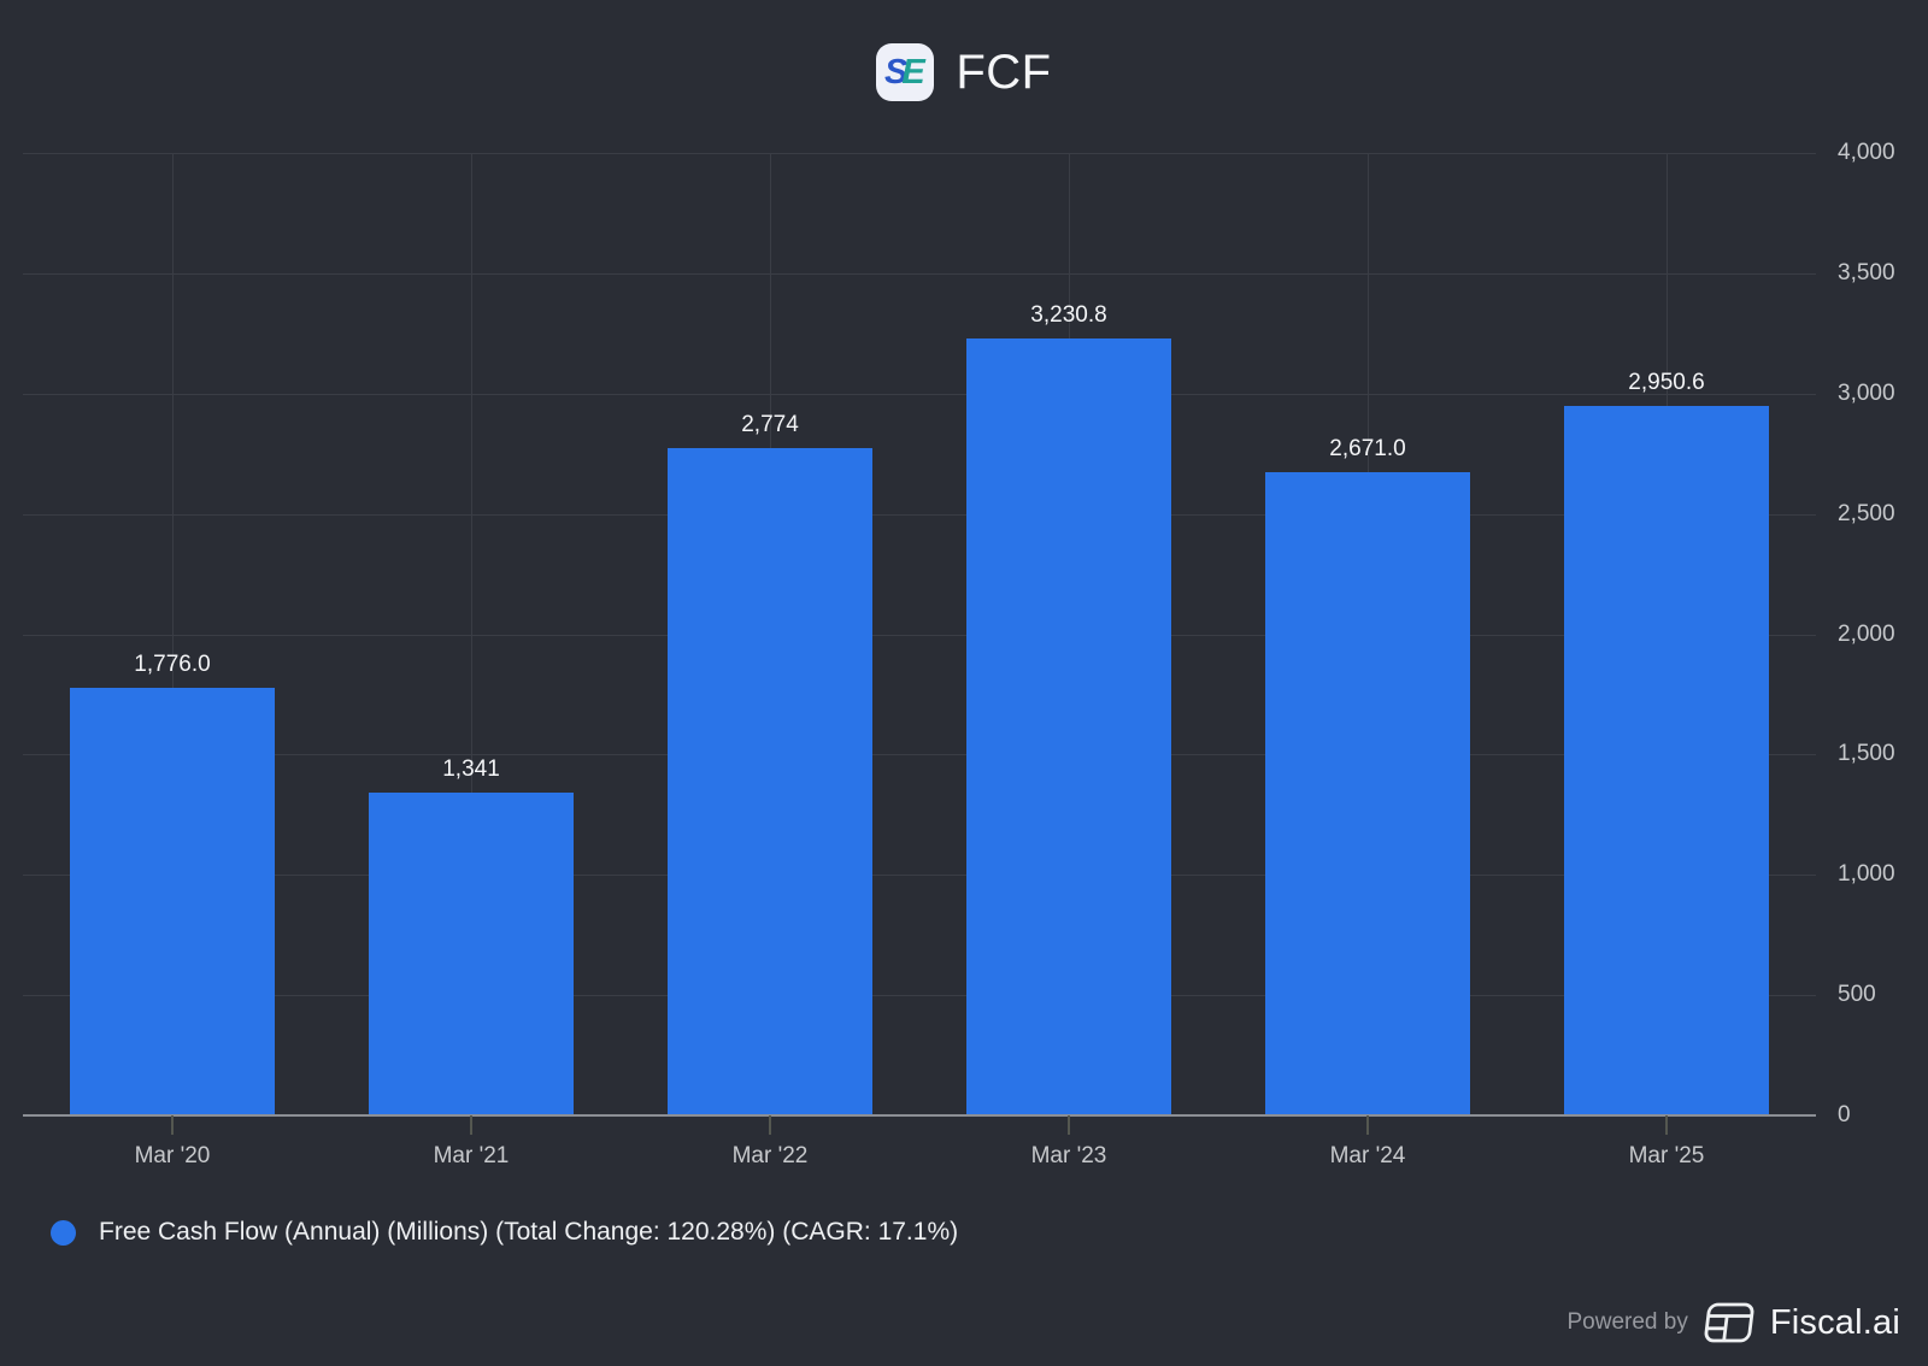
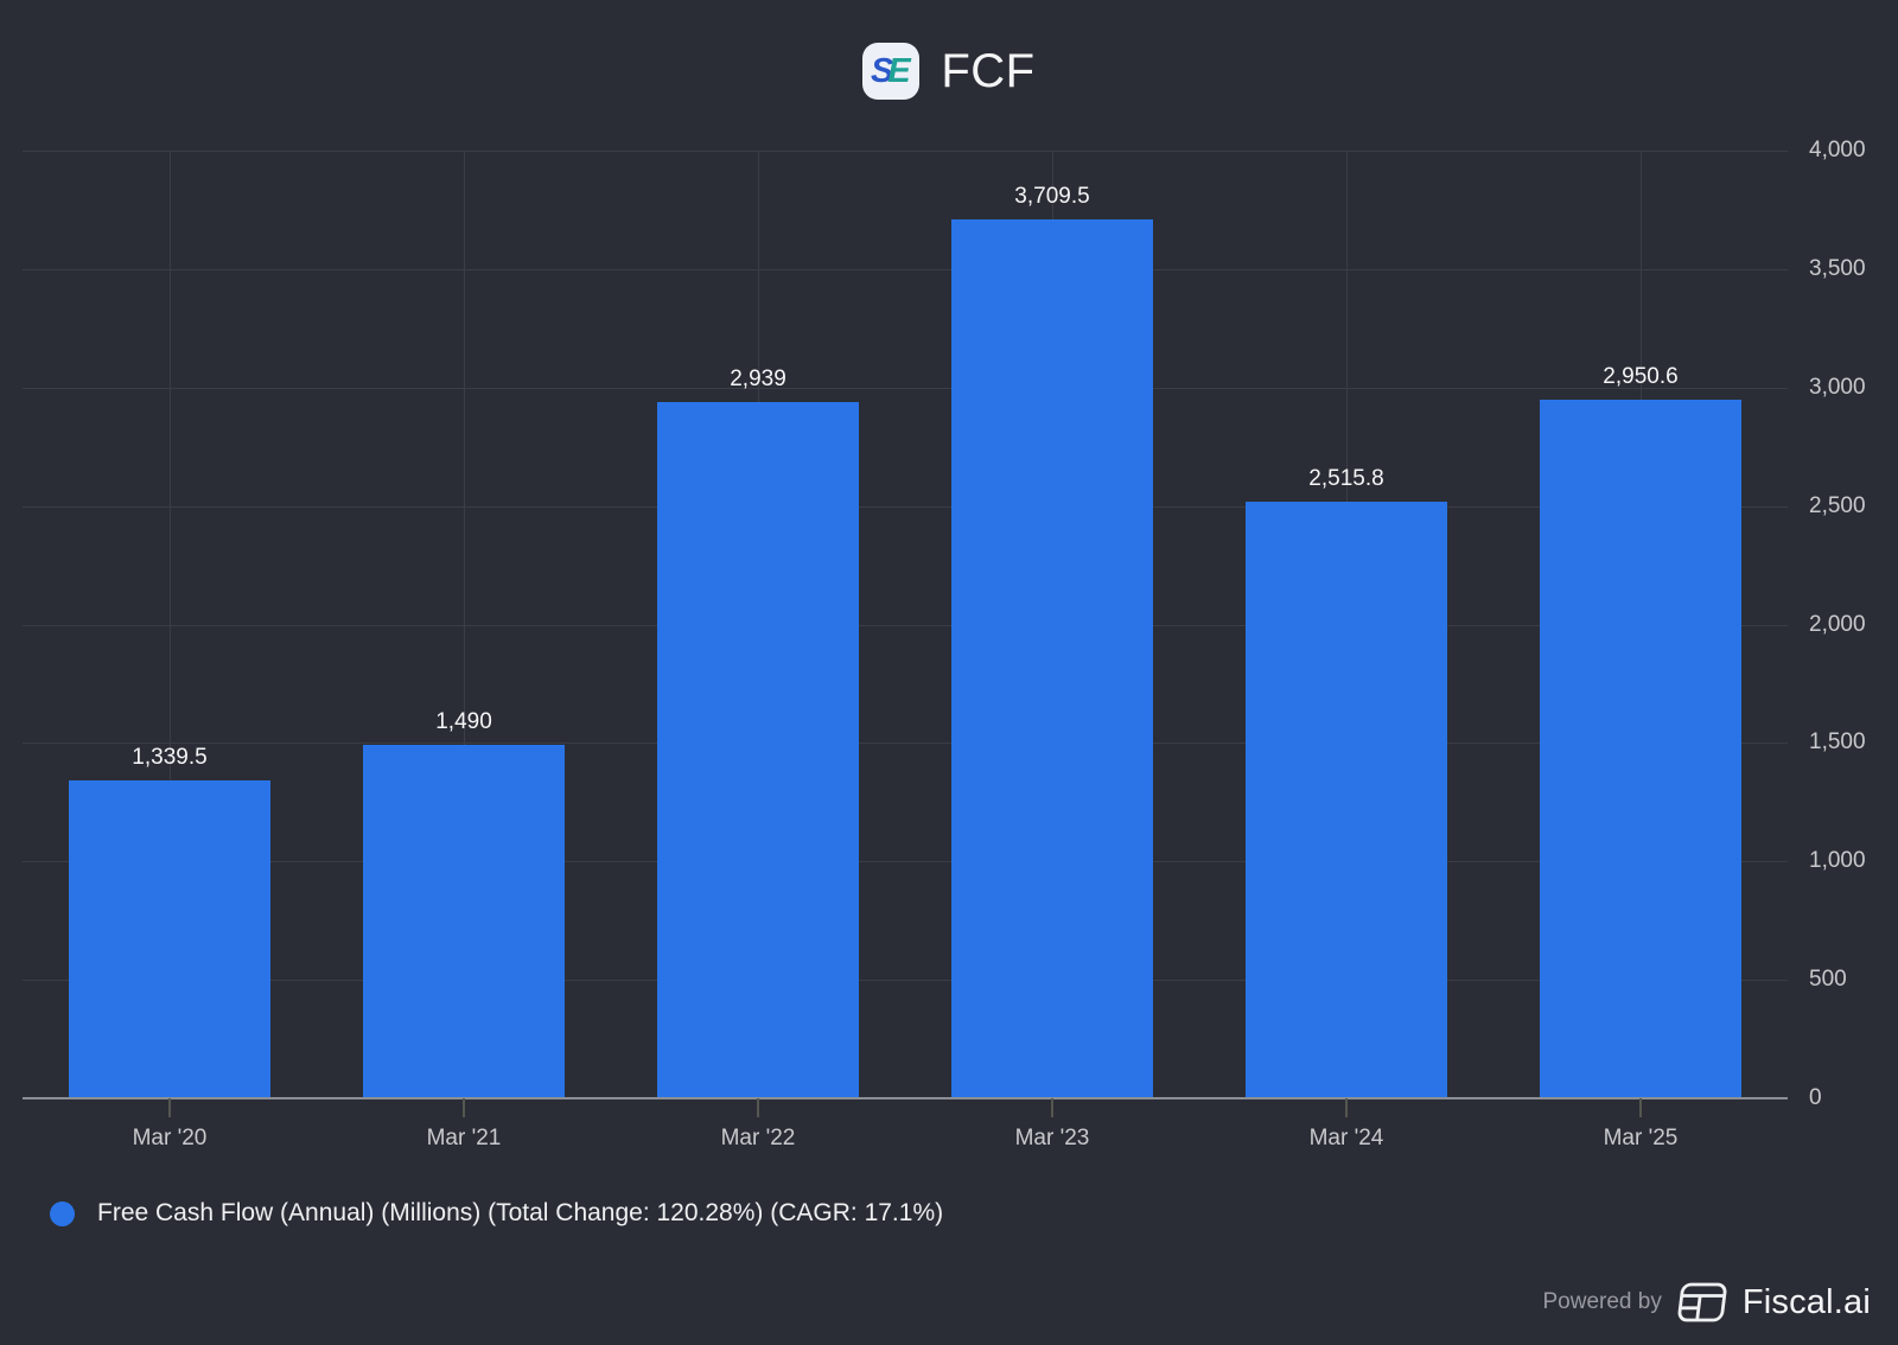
Mar '20: 1,776.0 -> 1,339.5
Mar '21: 1,341 -> 1,490
Mar '22: 2,774 -> 2,939
Mar '23: 3,230.8 -> 3,709.5
Mar '24: 2,671.0 -> 2,515.8
